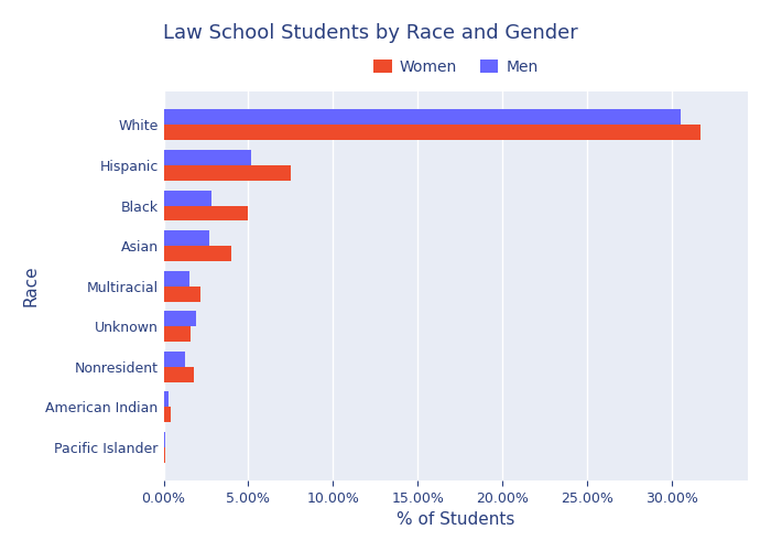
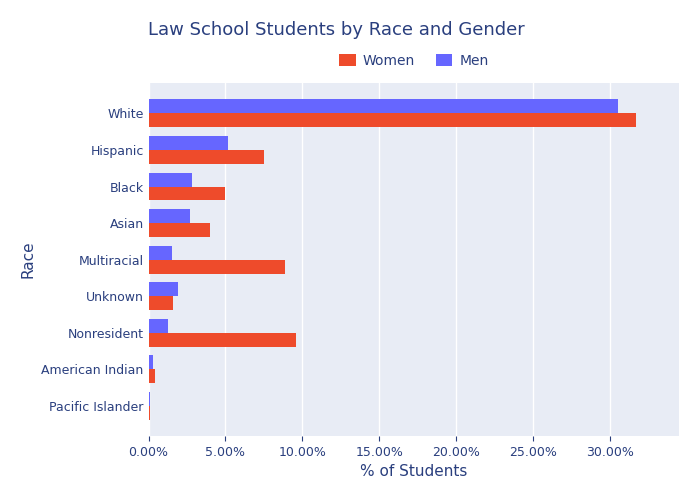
Women/Multiracial: 2.2% -> 8.9%
Women/Nonresident: 1.8% -> 9.6%
